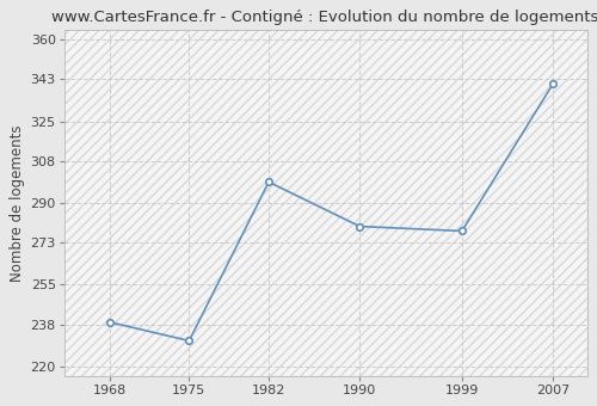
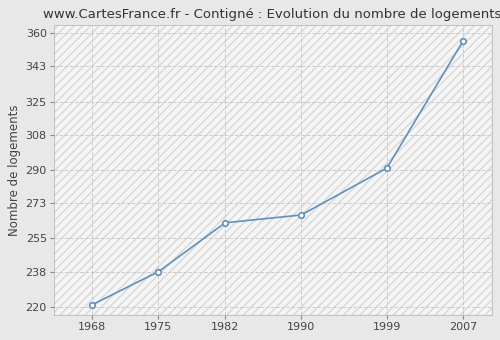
1968: 239 -> 221
1975: 231 -> 238
1982: 299 -> 263
1990: 280 -> 267
1999: 278 -> 291
2007: 341 -> 356
